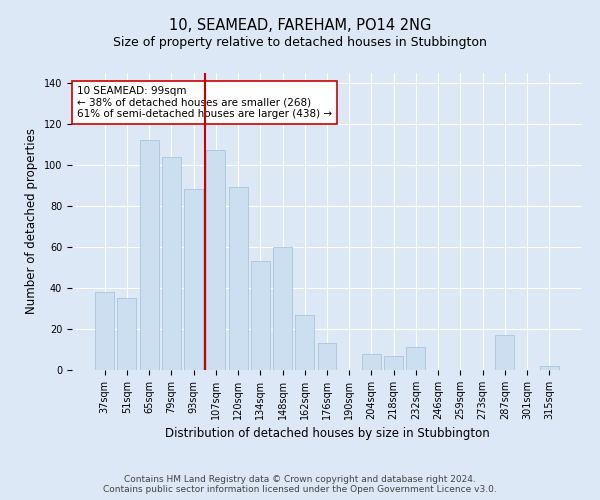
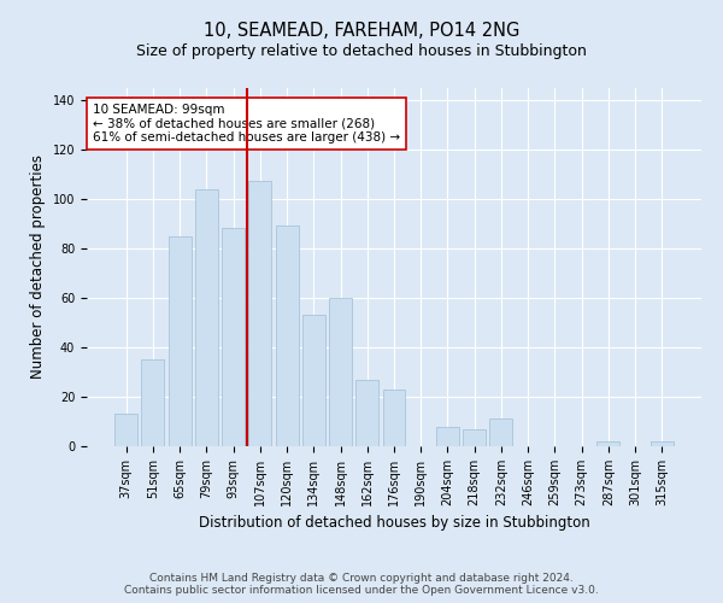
37sqm: 38 -> 13
65sqm: 112 -> 85
176sqm: 13 -> 23
287sqm: 17 -> 2
